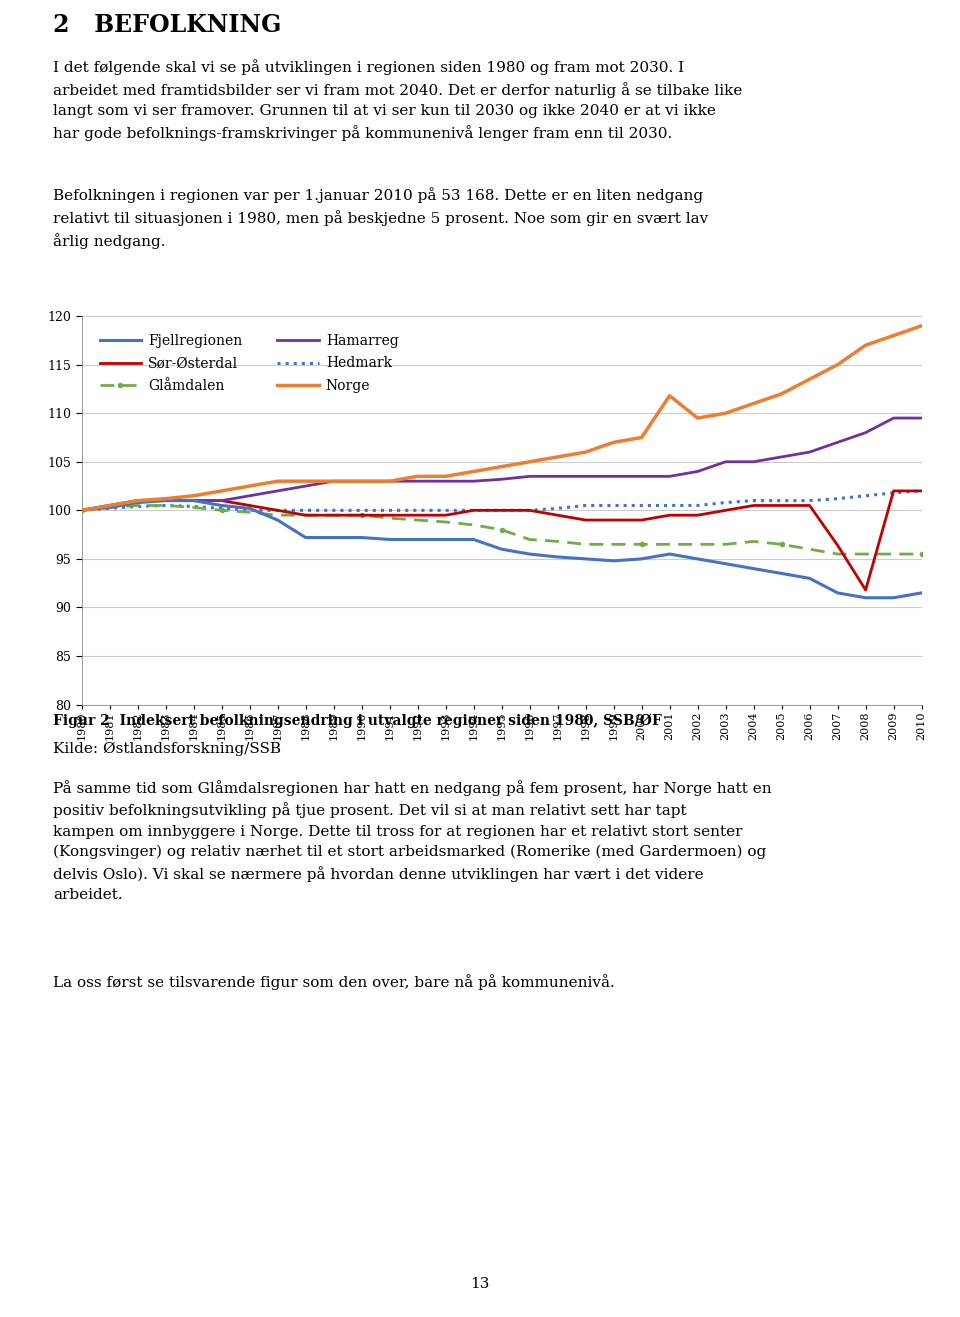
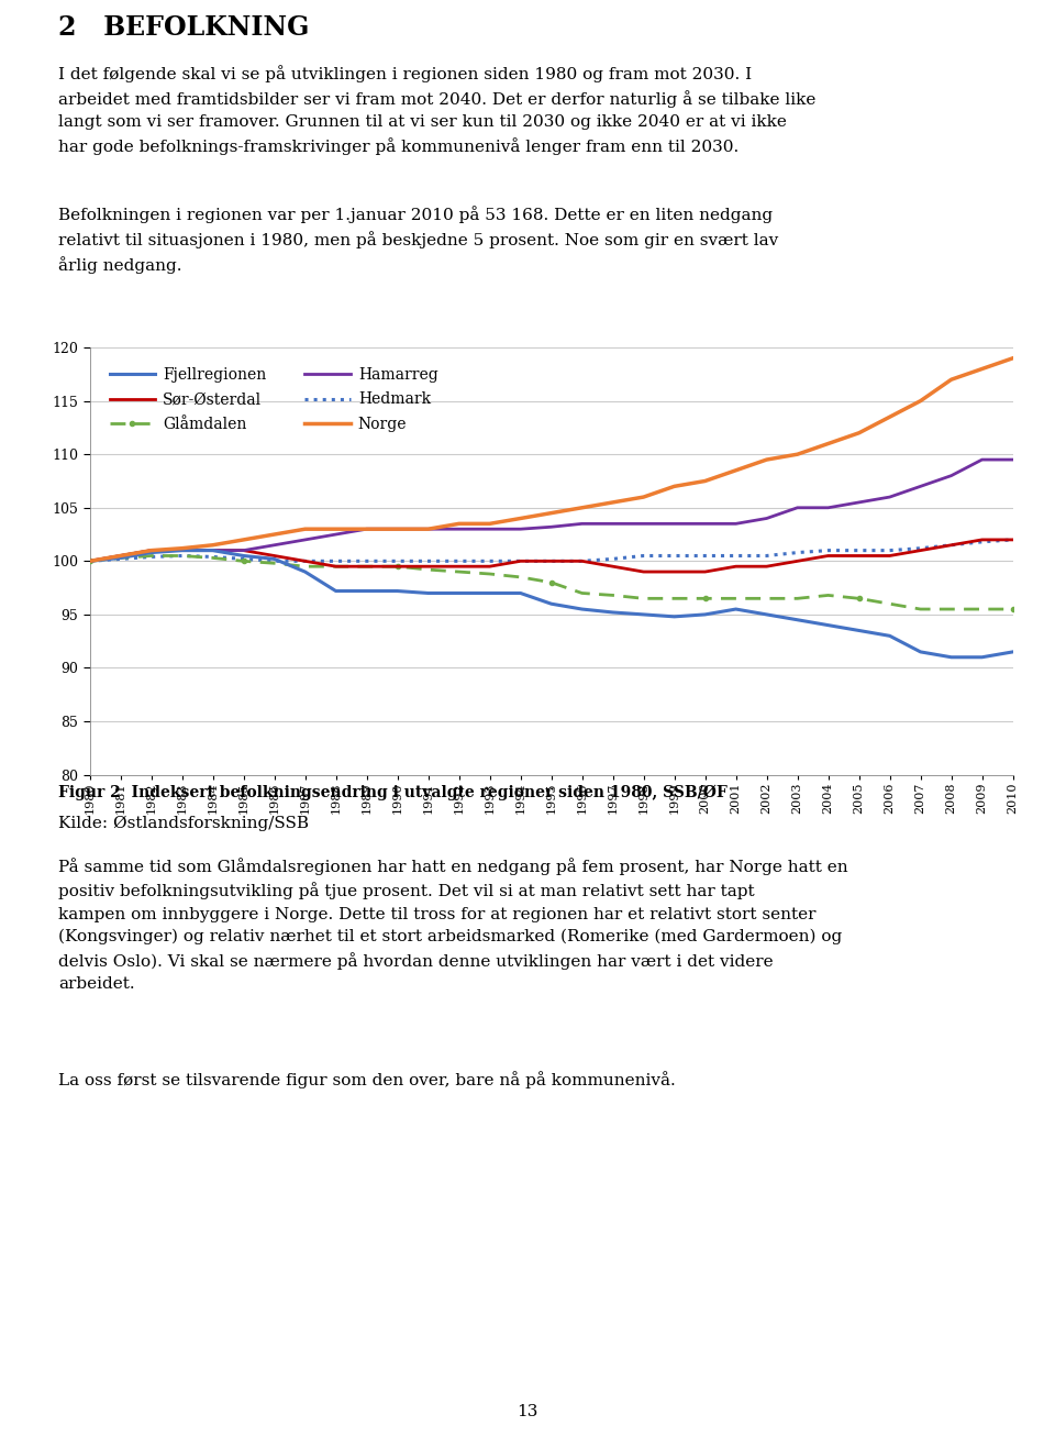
Norge/2001: 111.8 -> 108.5
Sør-Østerdal/2007: 96.4 -> 101.0
Sør-Østerdal/2008: 91.8 -> 101.5
